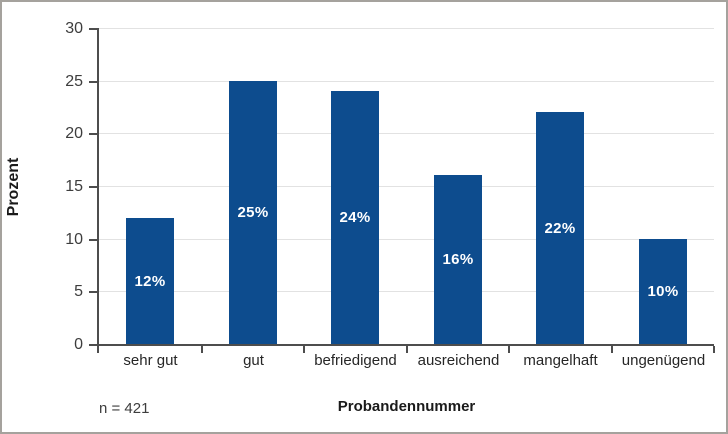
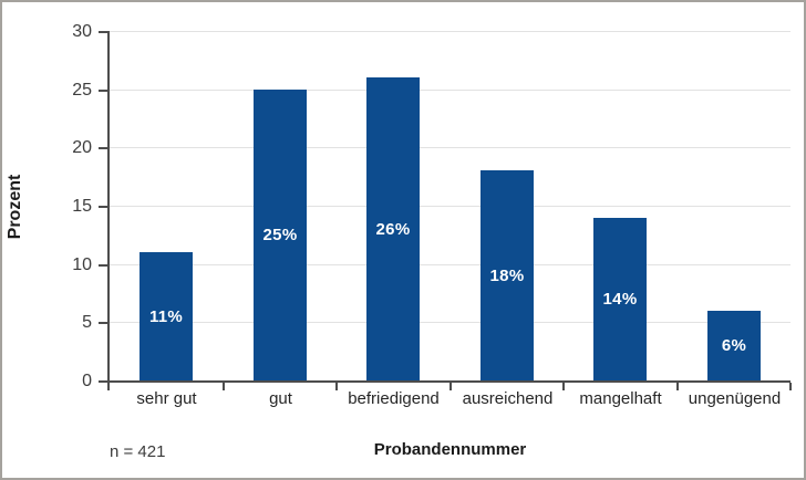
sehr gut: 12% -> 11%
befriedigend: 24% -> 26%
ausreichend: 16% -> 18%
mangelhaft: 22% -> 14%
ungenügend: 10% -> 6%
